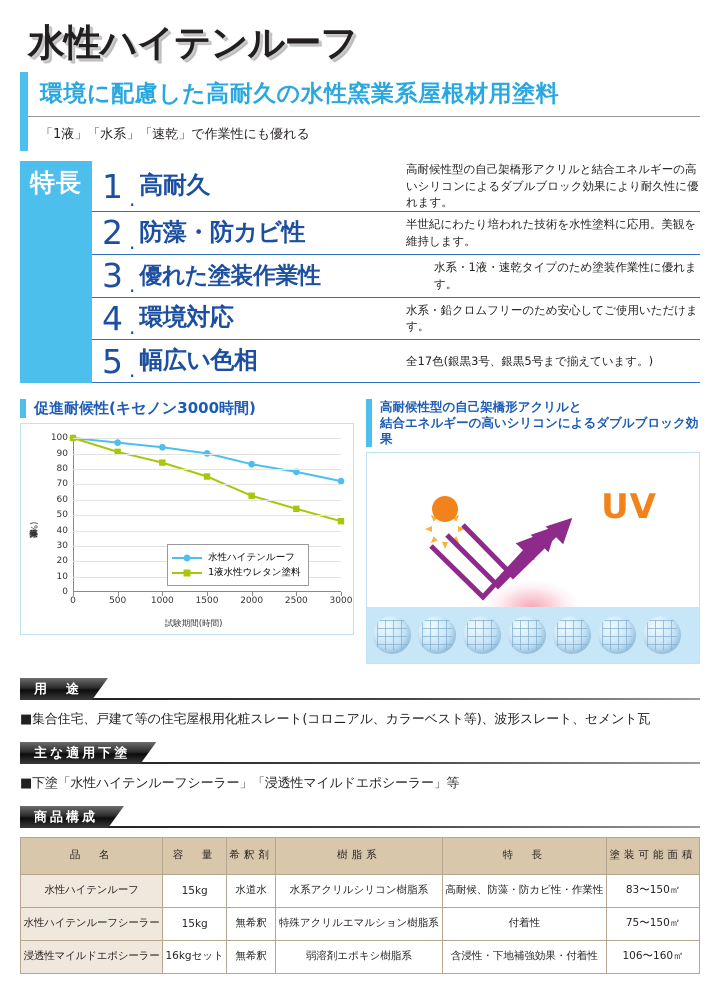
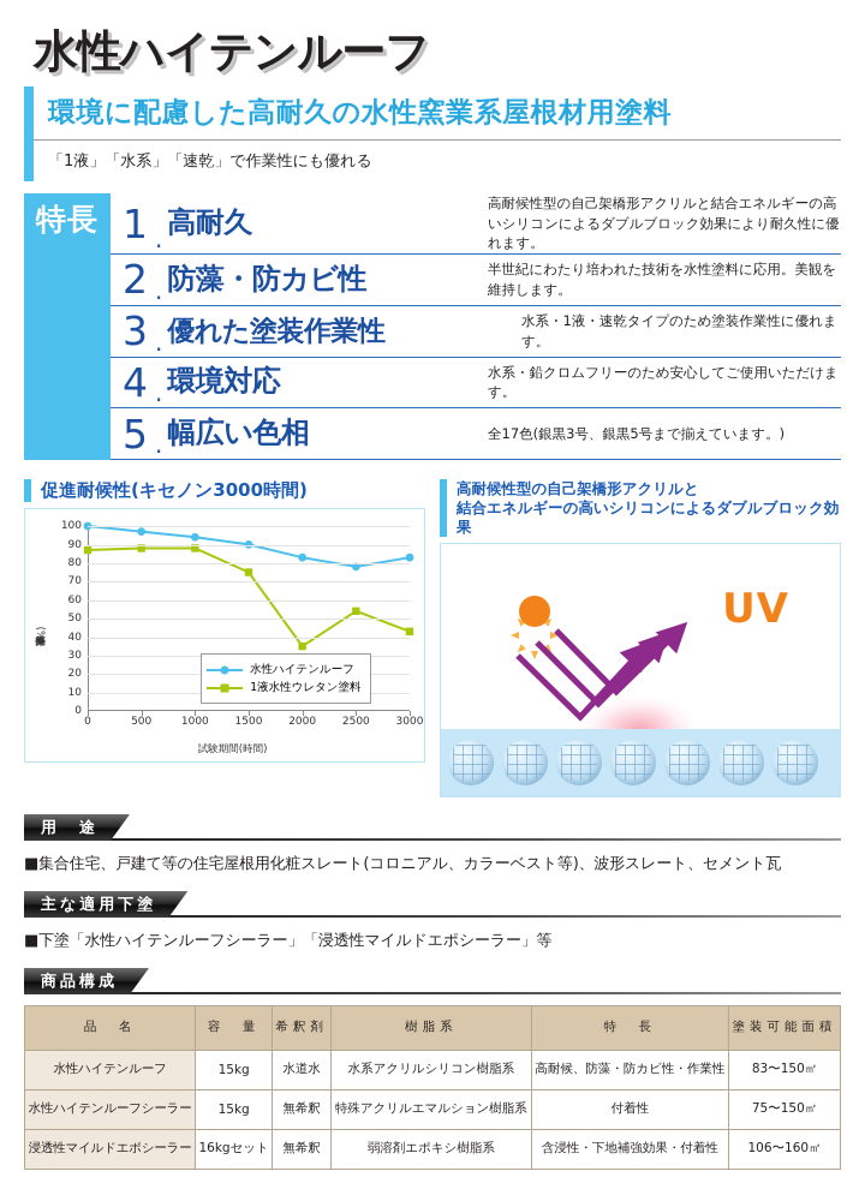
1液水性ウレタン塗料/0: 100 -> 87
1液水性ウレタン塗料/500: 91 -> 88
1液水性ウレタン塗料/1000: 84 -> 88
1液水性ウレタン塗料/2000: 62 -> 35
水性ハイテンルーフ/3000: 72 -> 83
1液水性ウレタン塗料/3000: 46 -> 43
